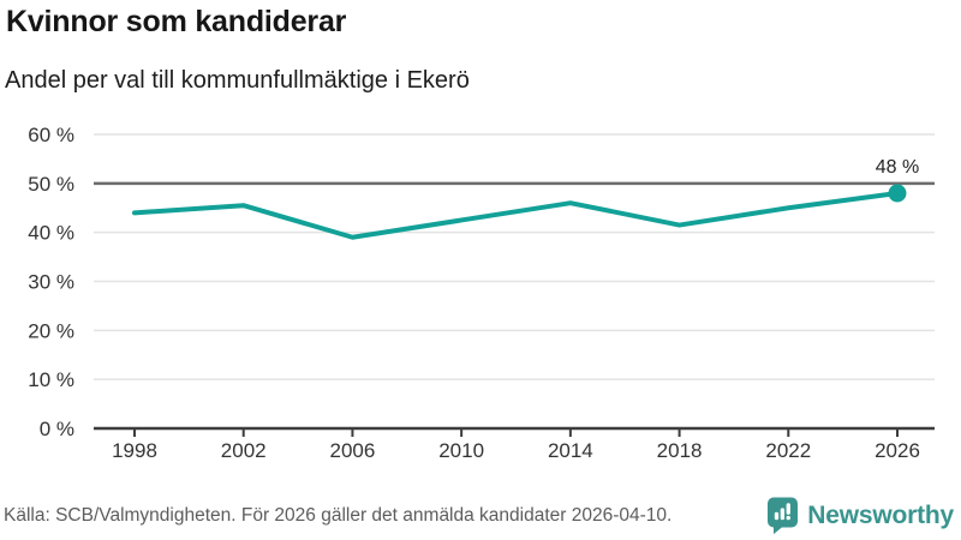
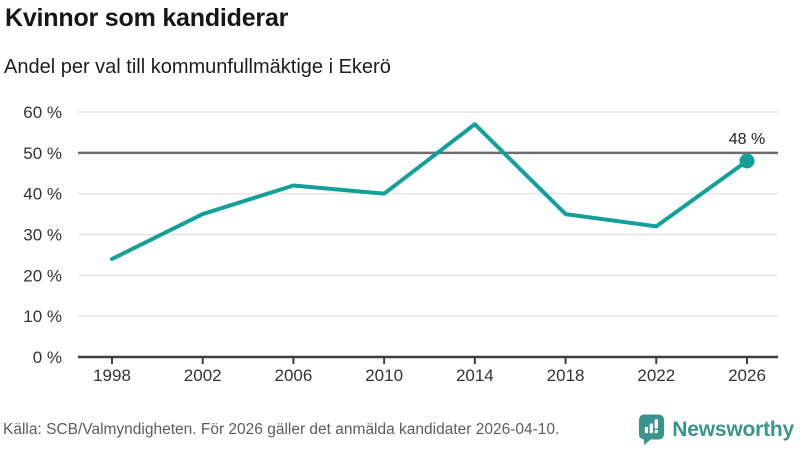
1998: 44% -> 24%
2002: 46% -> 35%
2006: 39% -> 42%
2010: 42% -> 40%
2014: 46% -> 57%
2018: 42% -> 35%
2022: 45% -> 32%
